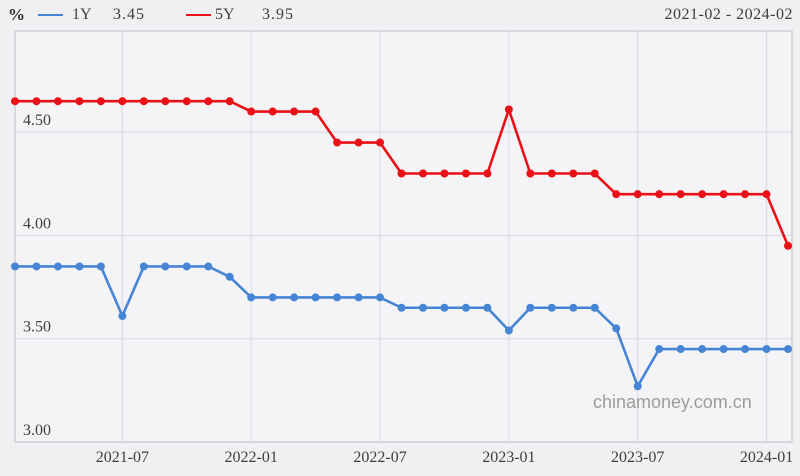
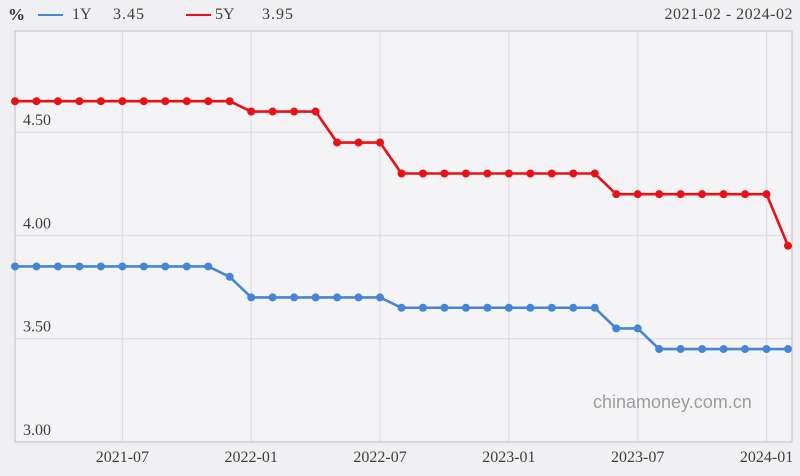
1Y/2021-07: 3.61 -> 3.85
1Y/2023-01: 3.54 -> 3.65
5Y/2023-01: 4.61 -> 4.30
1Y/2023-07: 3.27 -> 3.55
